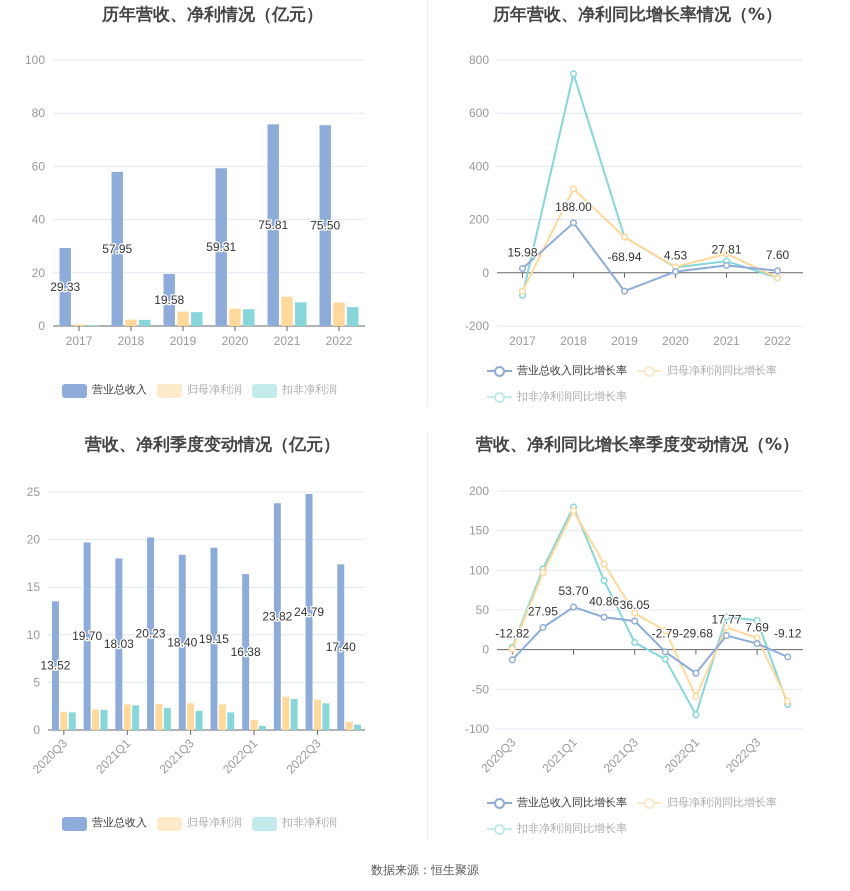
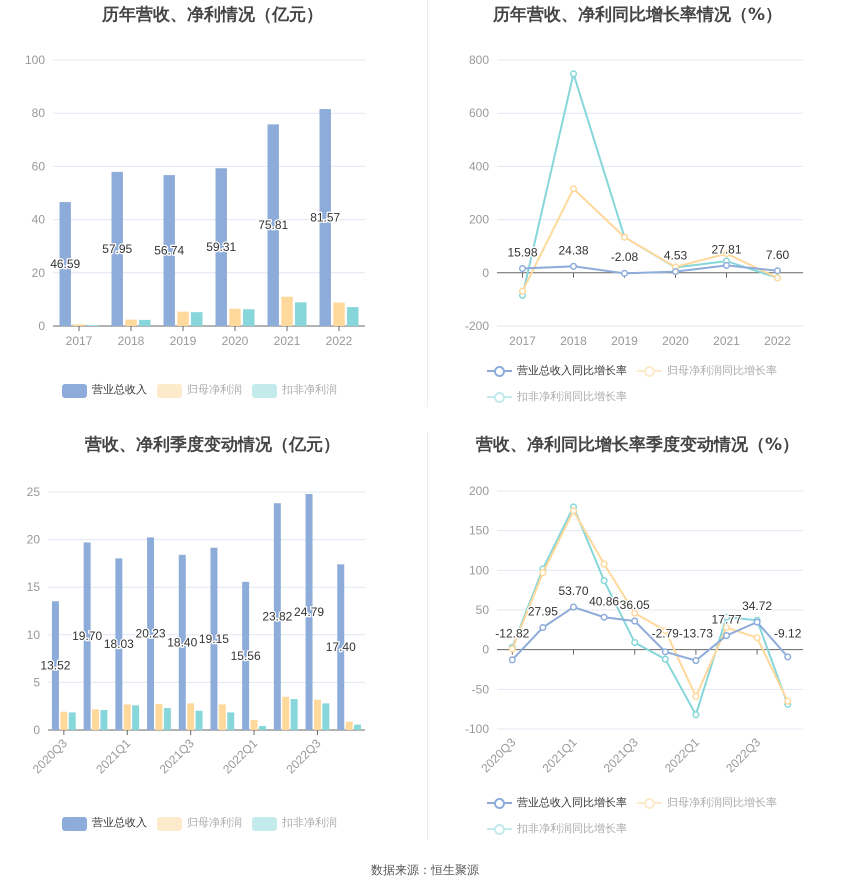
历年营收、净利情况（亿元）/营业总收入/2017: 29.33 -> 46.59
历年营收、净利情况（亿元）/营业总收入/2019: 19.58 -> 56.74
历年营收、净利情况（亿元）/营业总收入/2022: 75.50 -> 81.57
历年营收、净利同比增长率情况（%）/营业总收入同比增长率/2018: 188.00 -> 24.38
历年营收、净利同比增长率情况（%）/营业总收入同比增长率/2019: -68.94 -> -2.08
营收、净利季度变动情况（亿元）/营业总收入/2022Q1: 16.38 -> 15.56
营收、净利同比增长率季度变动情况（%）/营业总收入同比增长率/2022Q1: -29.68 -> -13.73
营收、净利同比增长率季度变动情况（%）/营业总收入同比增长率/2022Q3: 7.69 -> 34.72
